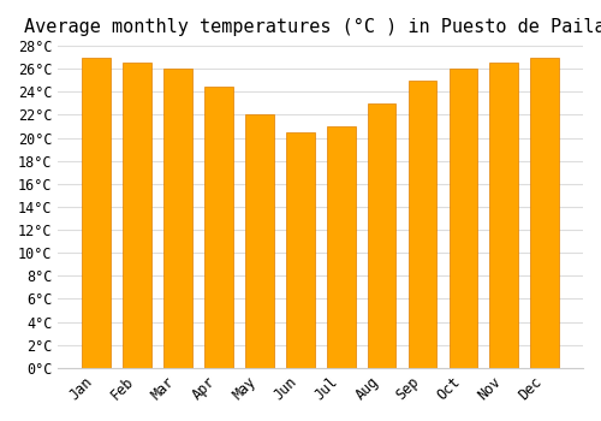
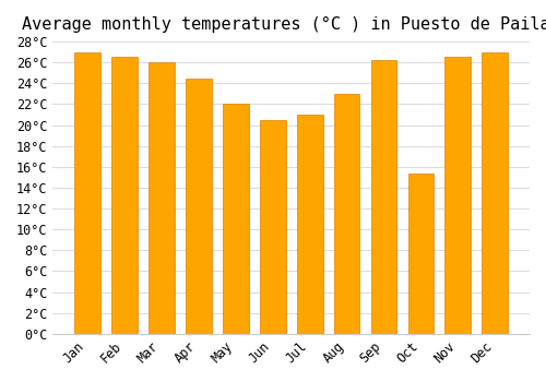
Sep: 25.0°C -> 26.2°C
Oct: 26.0°C -> 15.4°C
